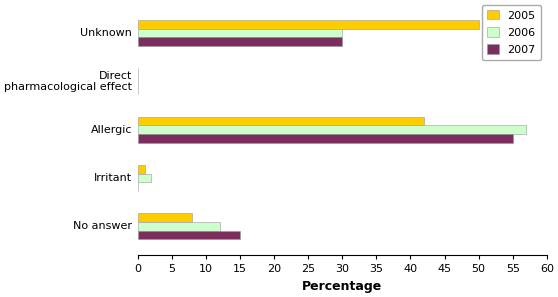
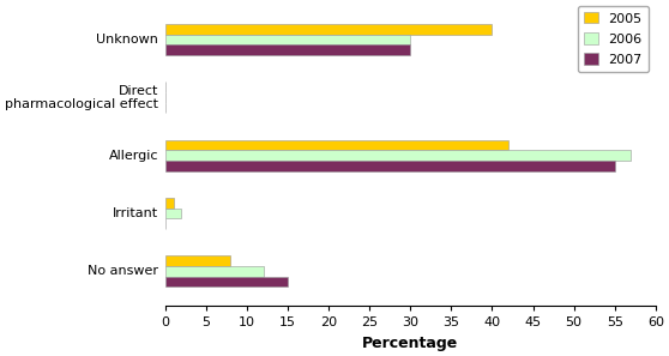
2005/Unknown: 50 -> 40
